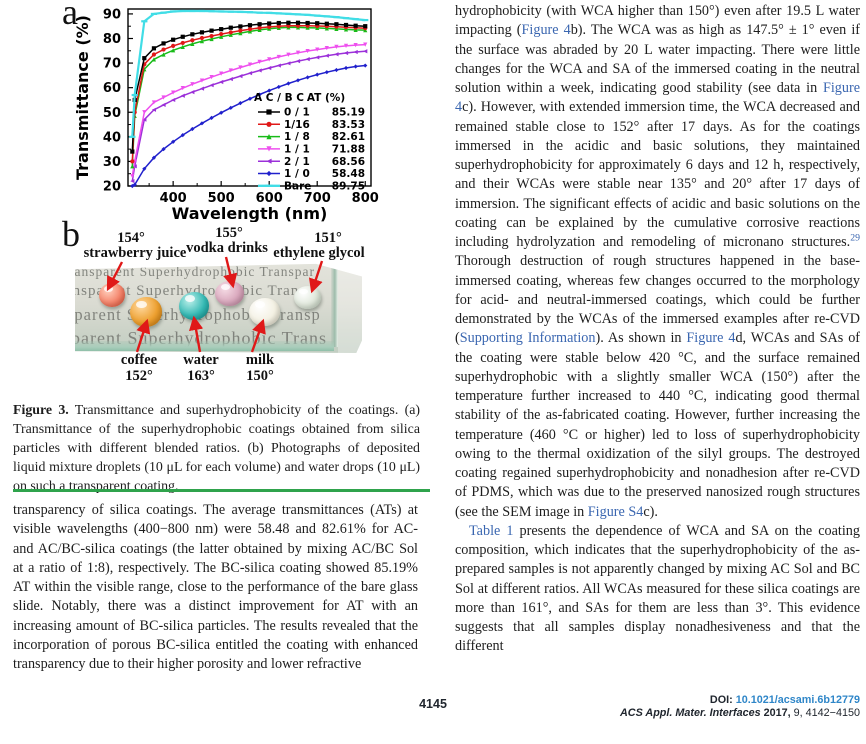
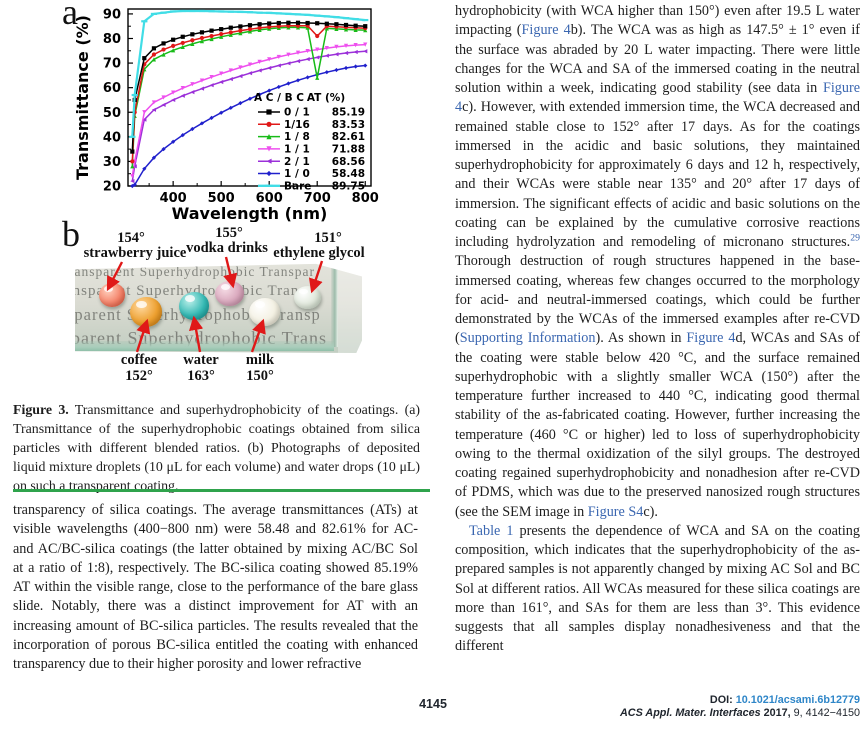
1/16/700: 85 -> 81
1 / 8/700: 84 -> 64
